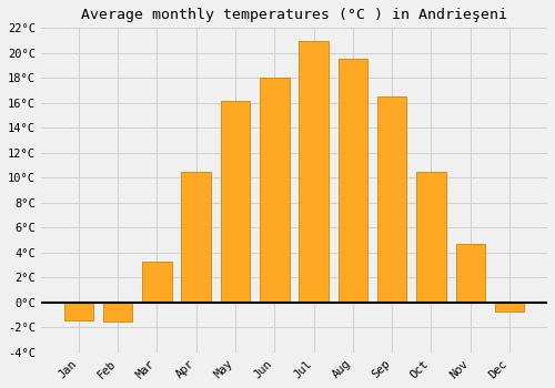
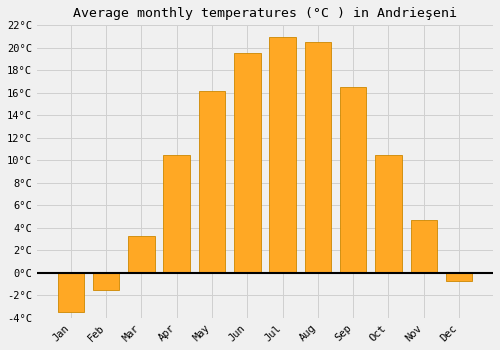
Jan: -1.4°C -> -3.5°C
Jun: 18.0°C -> 19.5°C
Aug: 19.5°C -> 20.5°C
